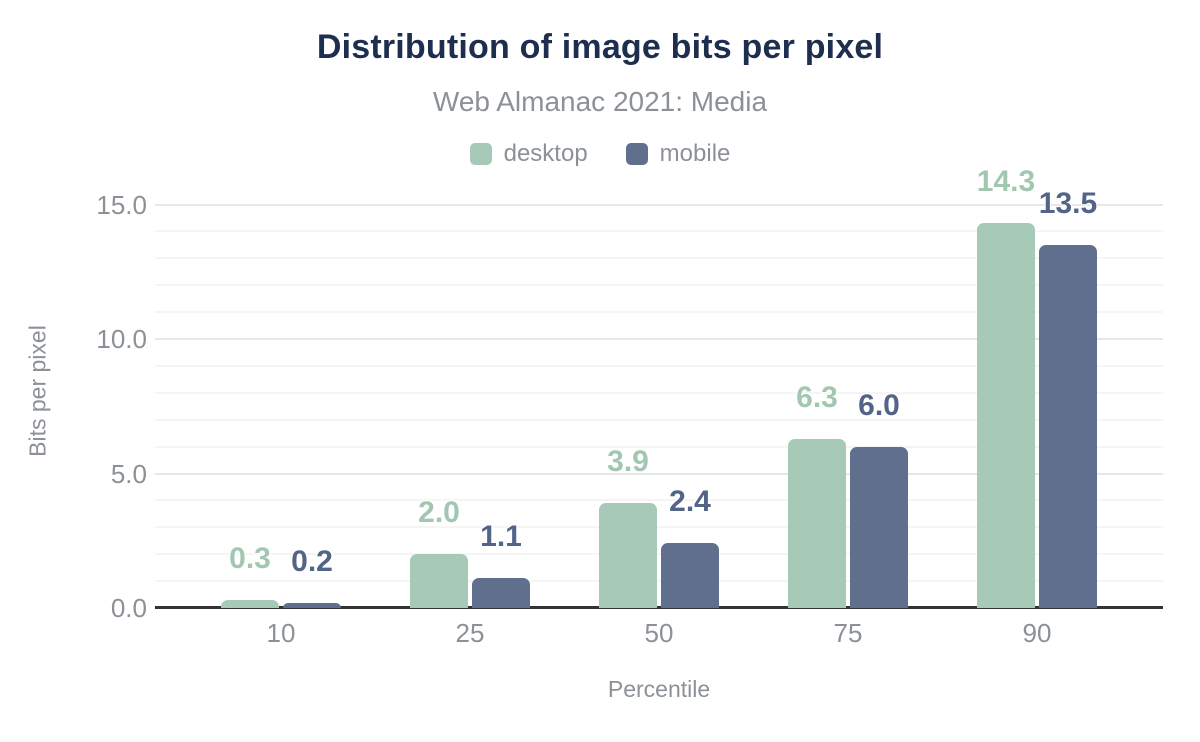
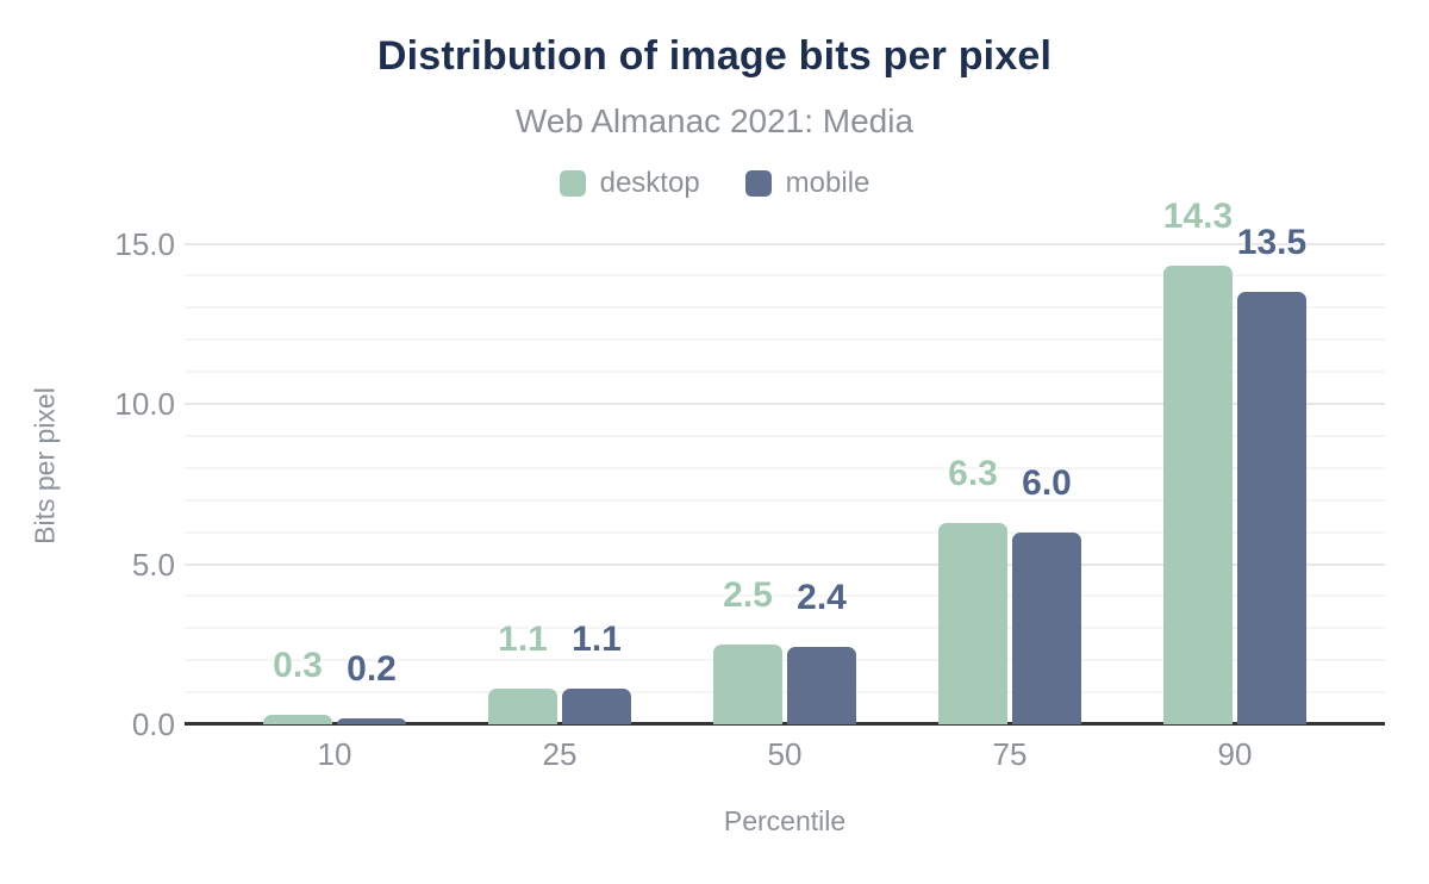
desktop/25: 2.0 -> 1.1
desktop/50: 3.9 -> 2.5
